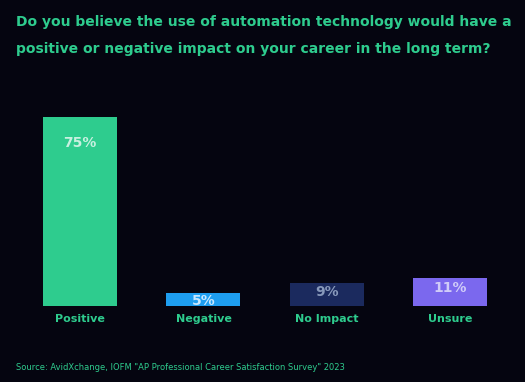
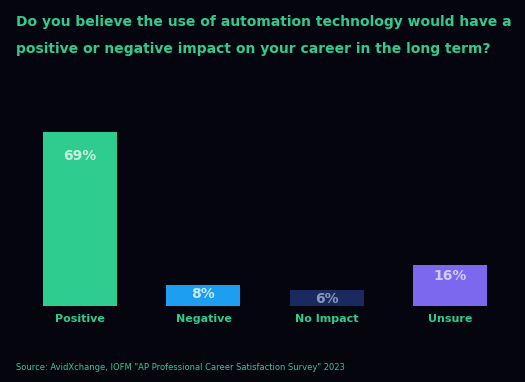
Positive: 75% -> 69%
Negative: 5% -> 8%
No Impact: 9% -> 6%
Unsure: 11% -> 16%
